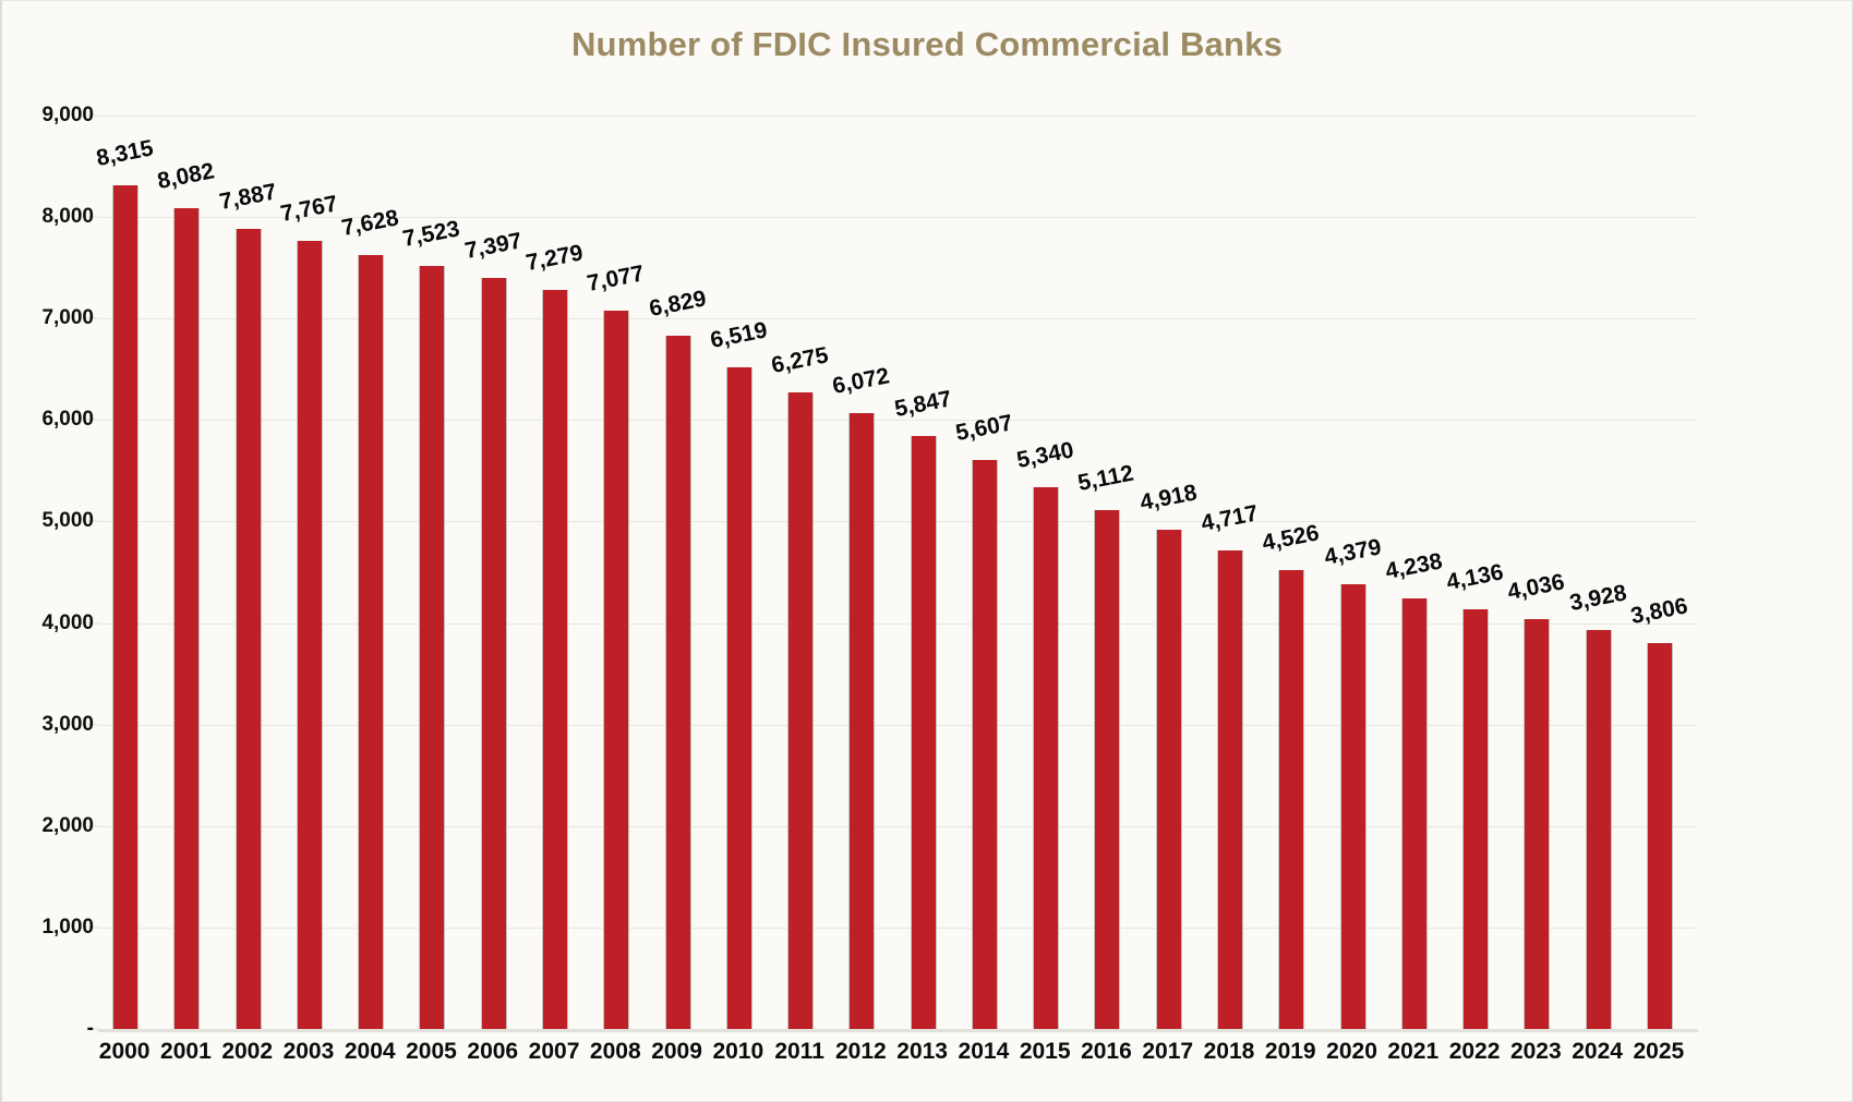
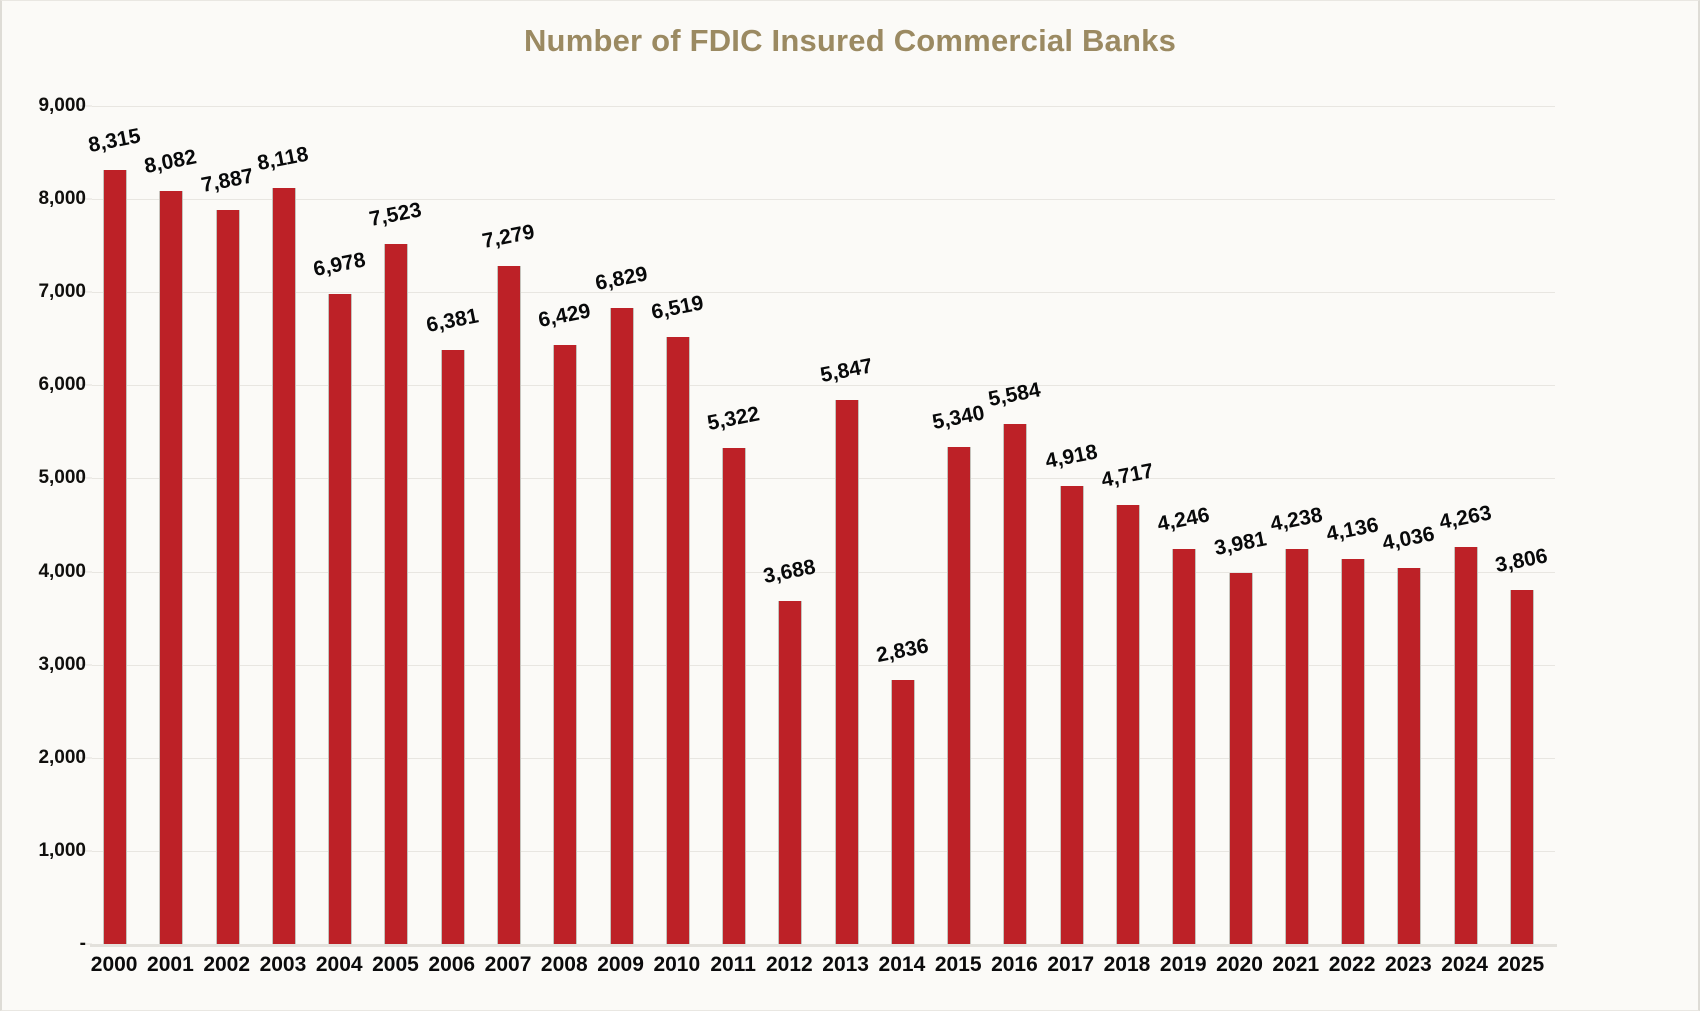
2003: 7,767 -> 8,118
2004: 7,628 -> 6,978
2006: 7,397 -> 6,381
2008: 7,077 -> 6,429
2011: 6,275 -> 5,322
2012: 6,072 -> 3,688
2014: 5,607 -> 2,836
2016: 5,112 -> 5,584
2019: 4,526 -> 4,246
2020: 4,379 -> 3,981
2024: 3,928 -> 4,263
